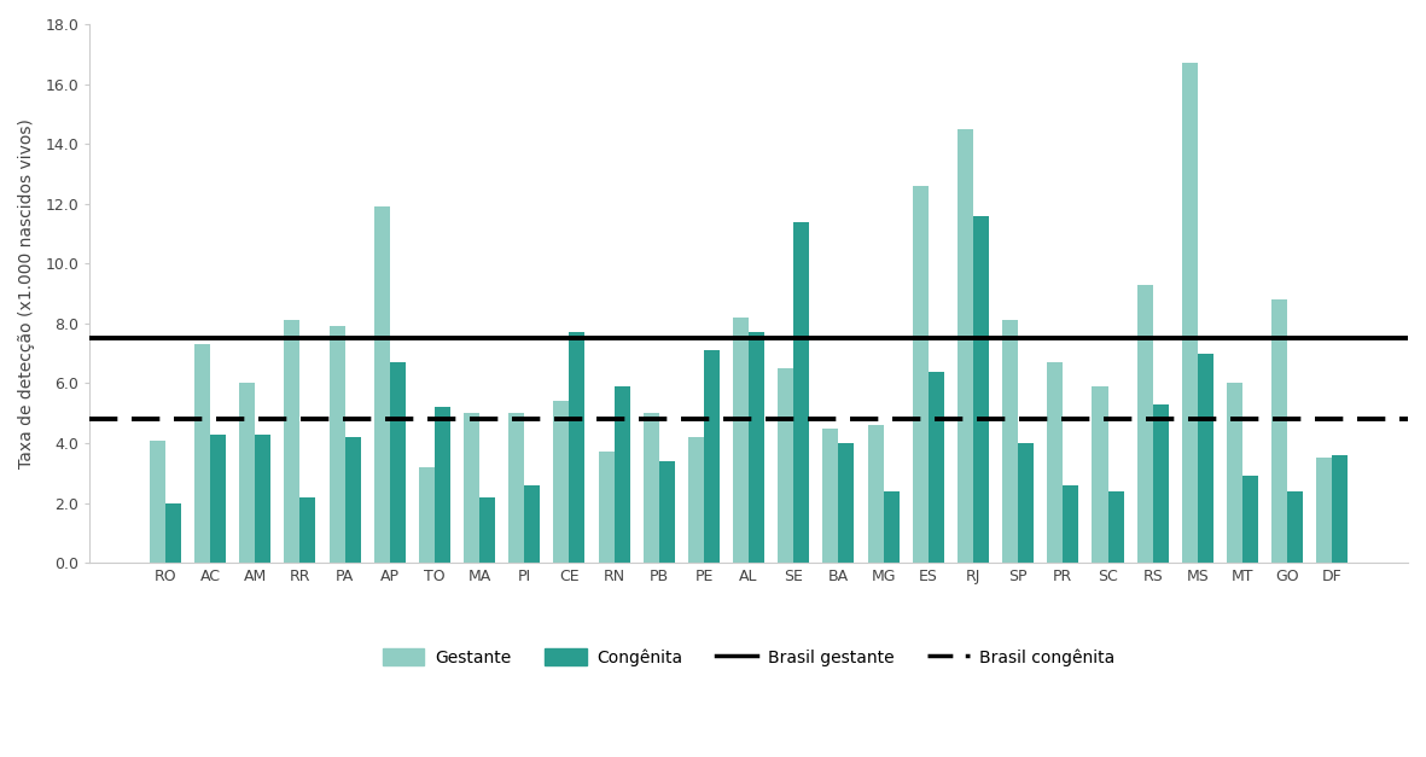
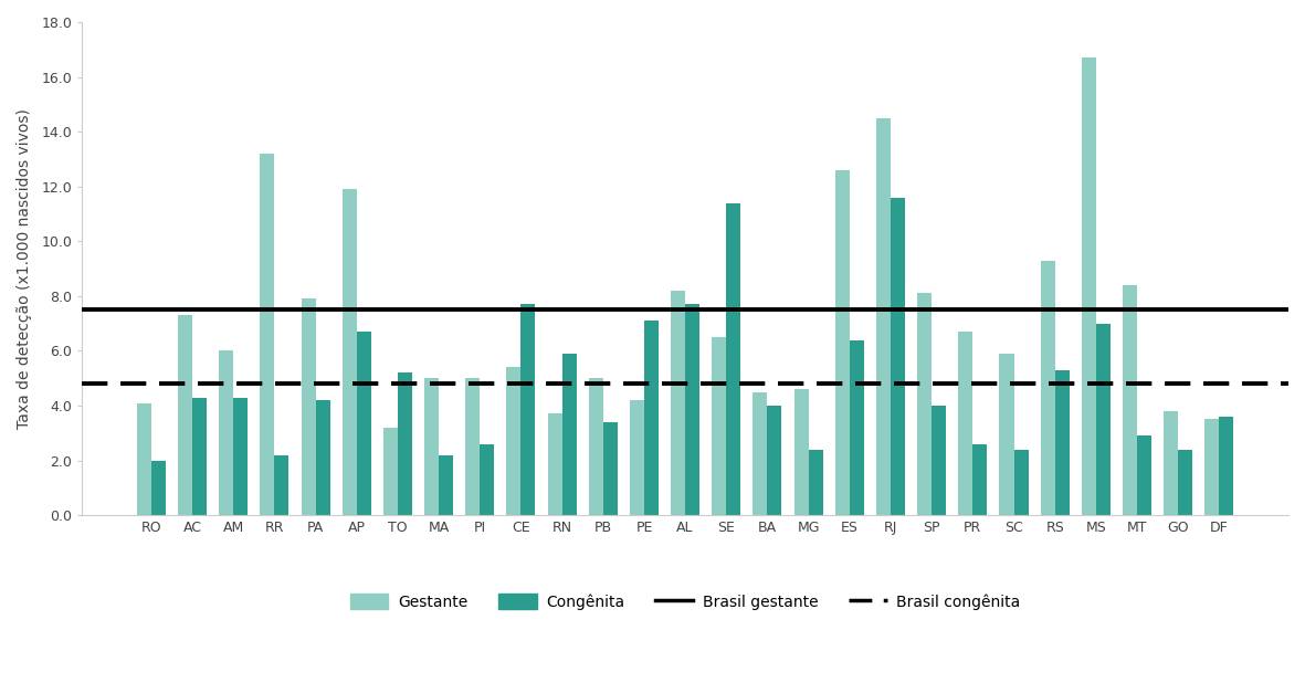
Gestante/RR: 8.1 -> 13.2
Gestante/MT: 6.0 -> 8.4
Gestante/GO: 8.8 -> 3.8
